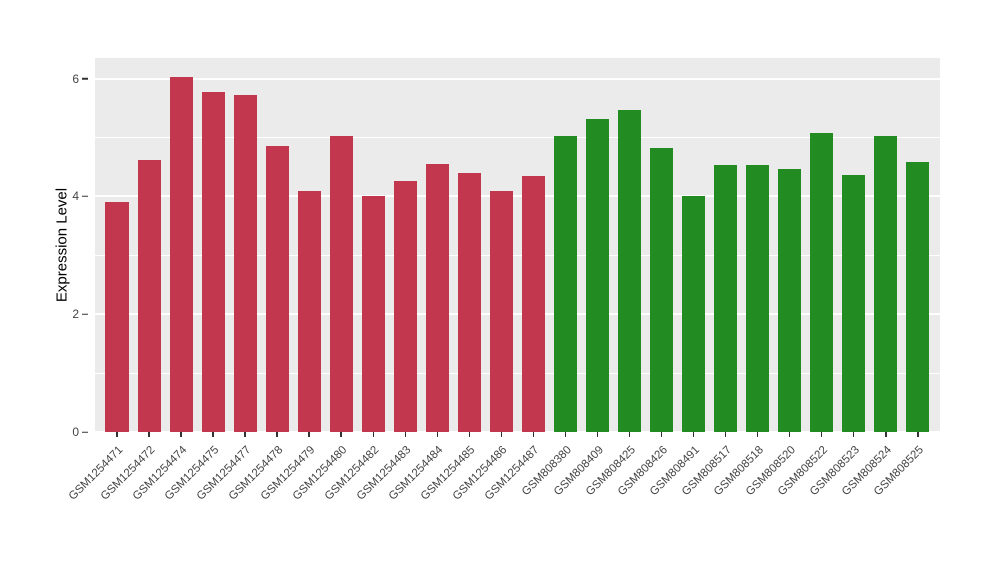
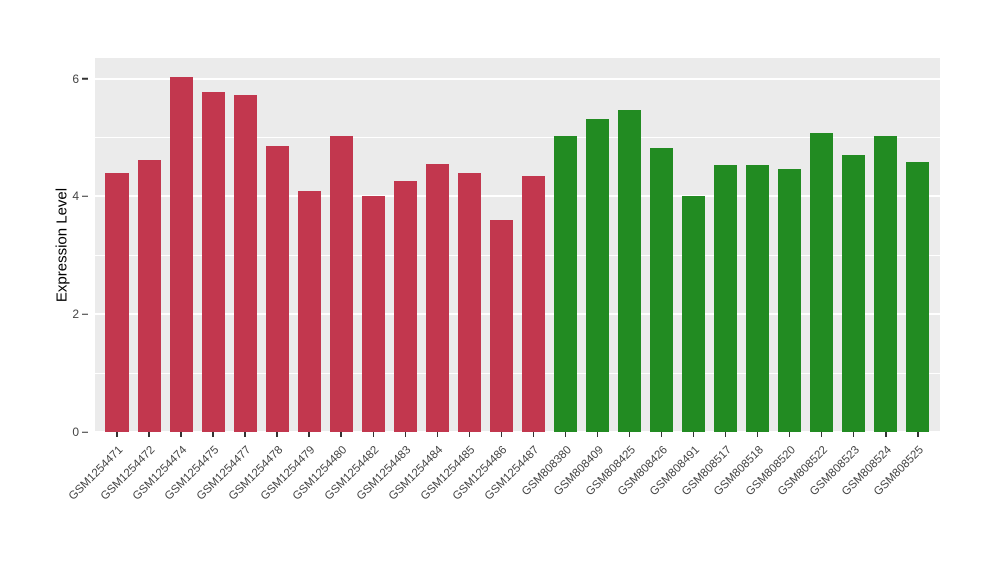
GSM1254471: 3.9 -> 4.4
GSM1254486: 4.1 -> 3.6
GSM808523: 4.4 -> 4.7
